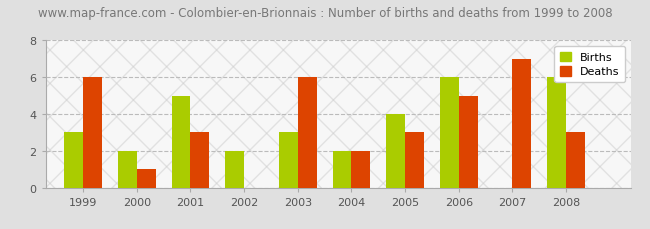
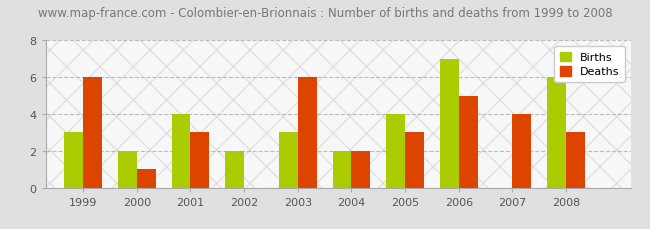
Births/2001: 5 -> 4
Births/2006: 6 -> 7
Deaths/2007: 7 -> 4
